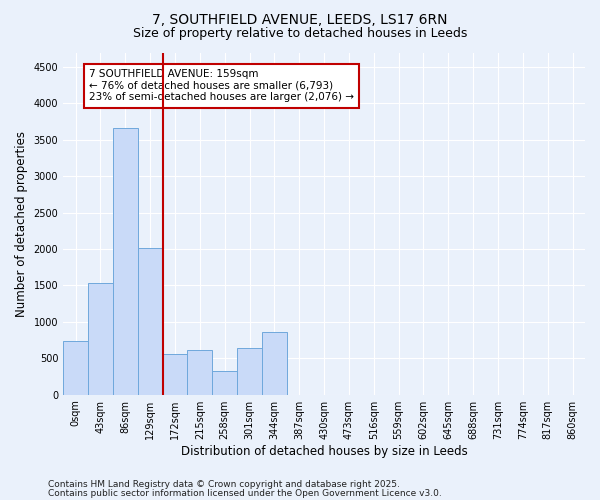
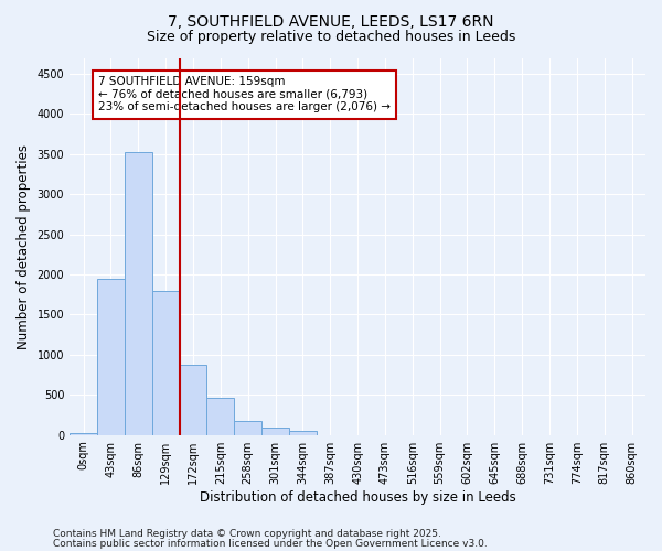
0sqm: 740 -> 20
43sqm: 1540 -> 1940
86sqm: 3660 -> 3520
129sqm: 2020 -> 1800
172sqm: 560 -> 870
215sqm: 620 -> 460
258sqm: 320 -> 170
301sqm: 640 -> 100
344sqm: 860 -> 60
